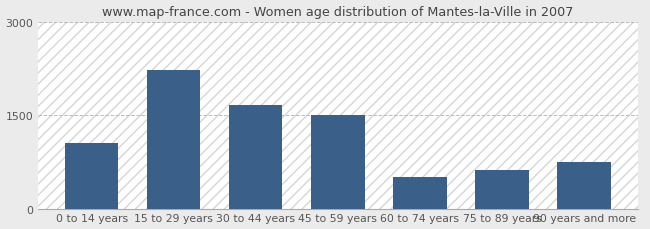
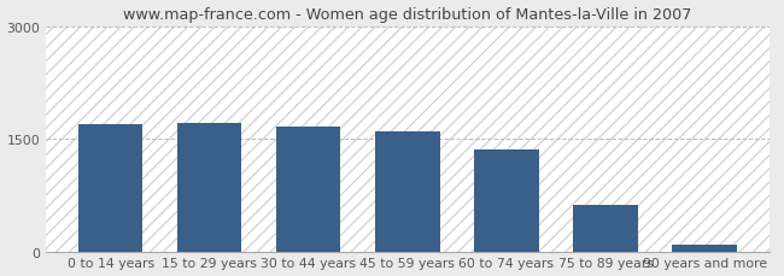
0 to 14 years: 1060 -> 1690
15 to 29 years: 2220 -> 1720
45 to 59 years: 1500 -> 1610
60 to 74 years: 520 -> 1360
90 years and more: 760 -> 100
